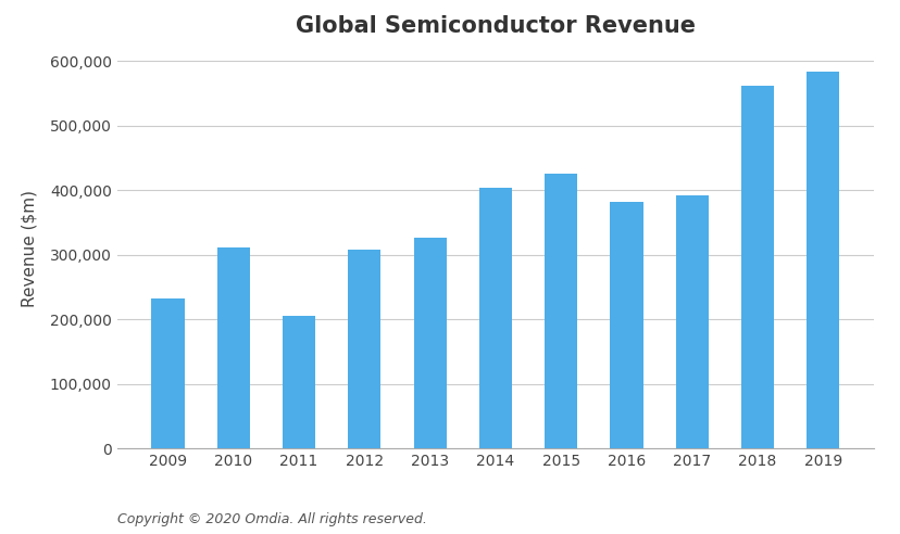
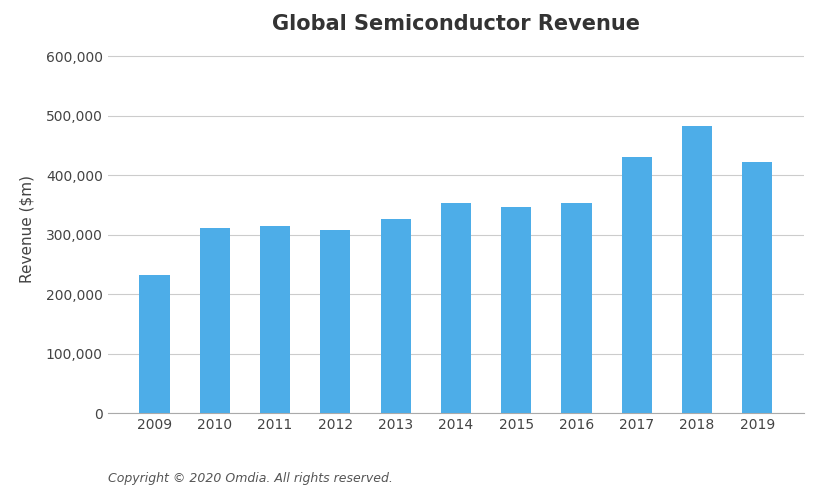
2011: 206,000 -> 315,000
2014: 404,000 -> 353,000
2015: 426,000 -> 346,000
2016: 382,000 -> 353,000
2017: 392,000 -> 431,000
2018: 562,000 -> 482,000
2019: 584,000 -> 423,000
